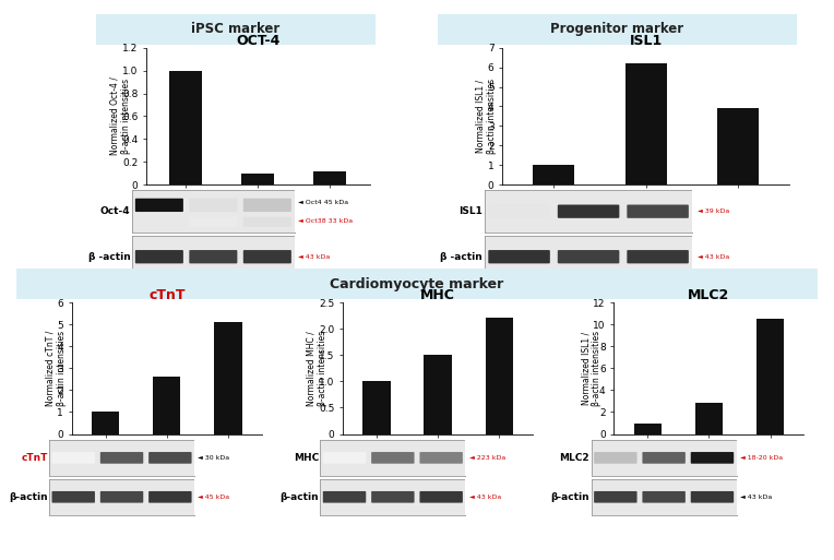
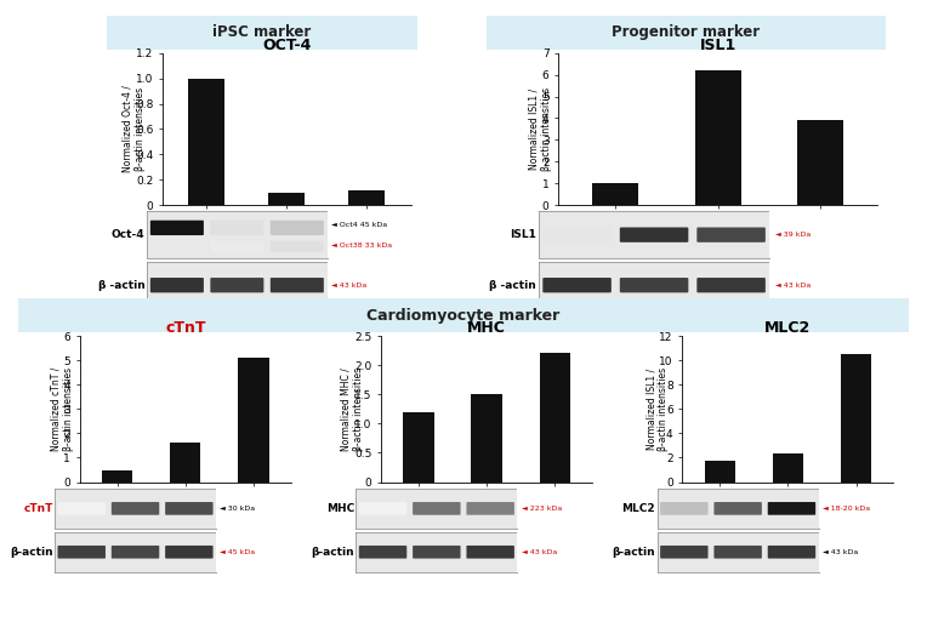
cTnT/iPSC: 1.0 -> 0.5
cTnT/2w: 2.6 -> 1.6
MHC/iPSC: 1.0 -> 1.2
MLC2/iPSC: 1.0 -> 1.7
MLC2/2w: 2.8 -> 2.3
